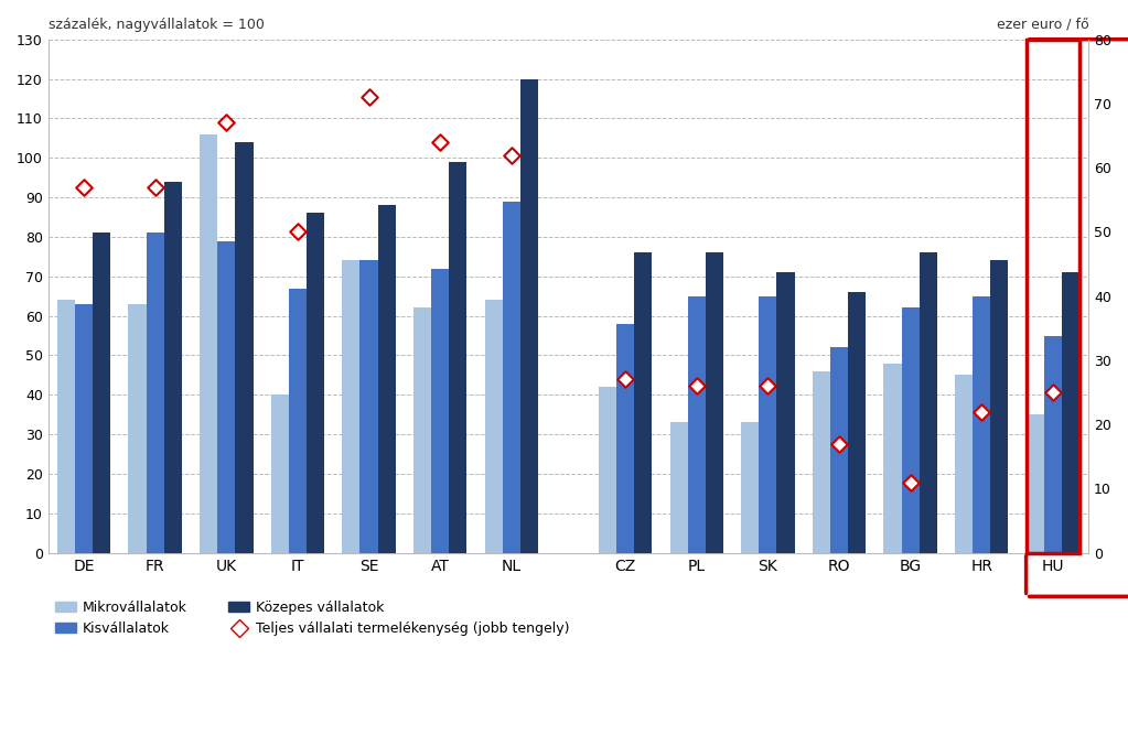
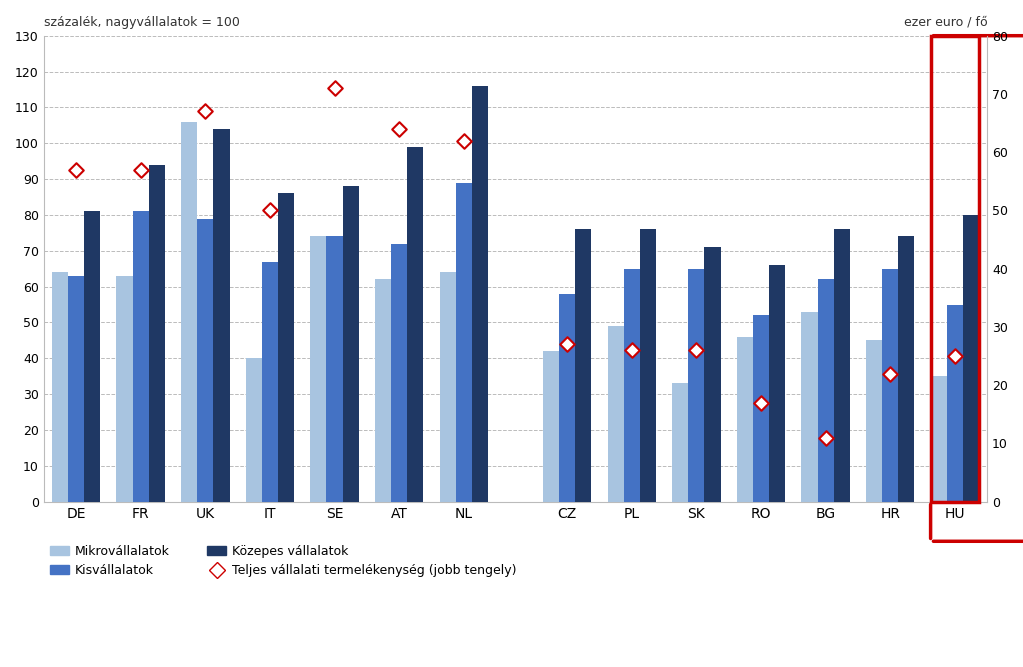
Közepes vállalatok/NL: 120 -> 116
Mikrovállalatok/PL: 33 -> 49
Mikrovállalatok/BG: 48 -> 53
Közepes vállalatok/HU: 71 -> 80
